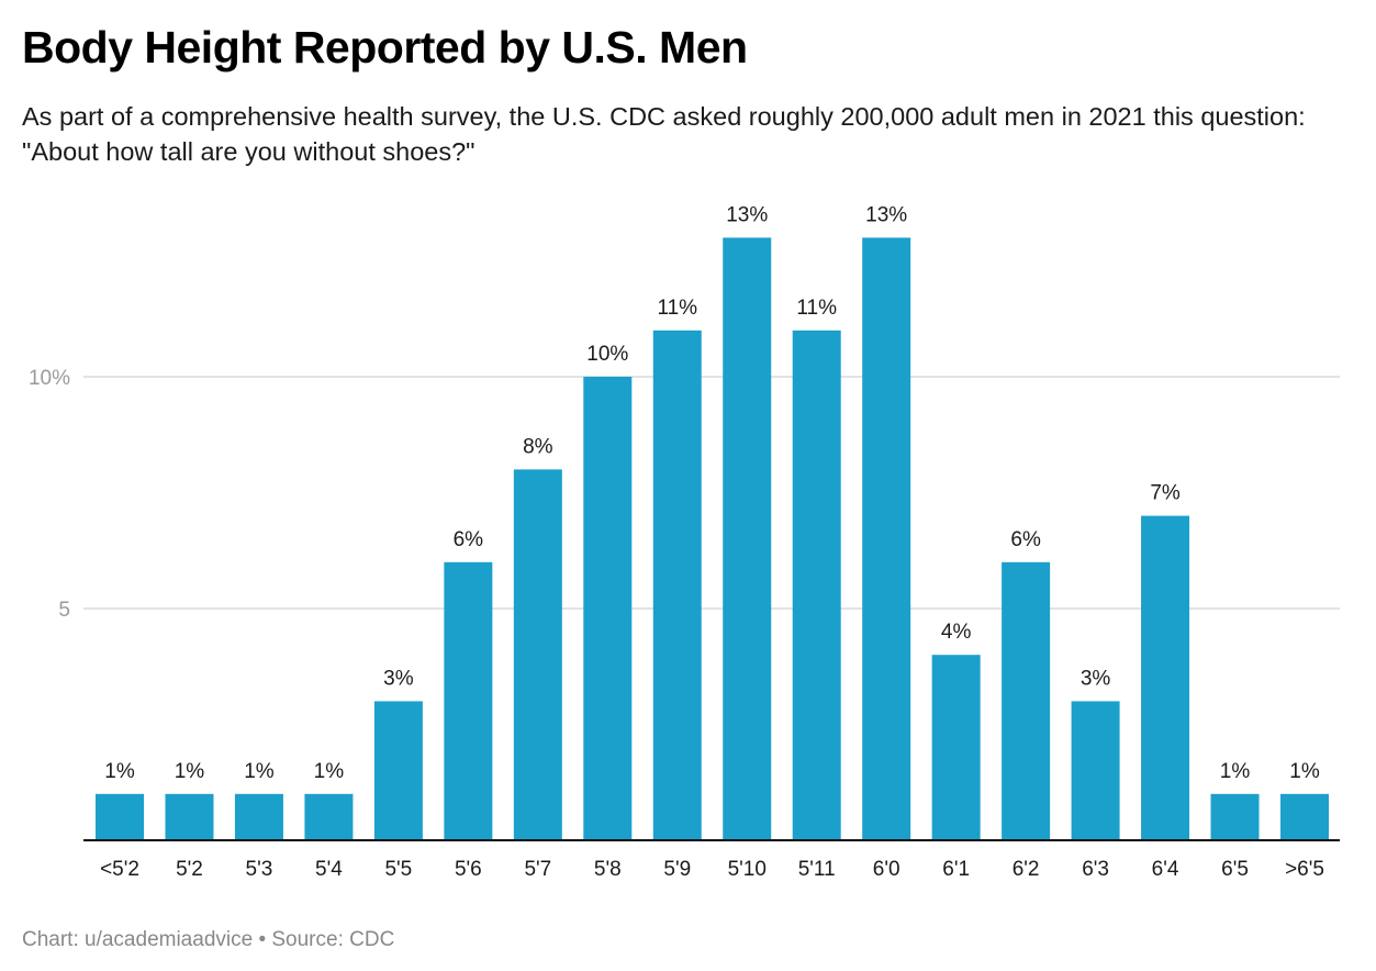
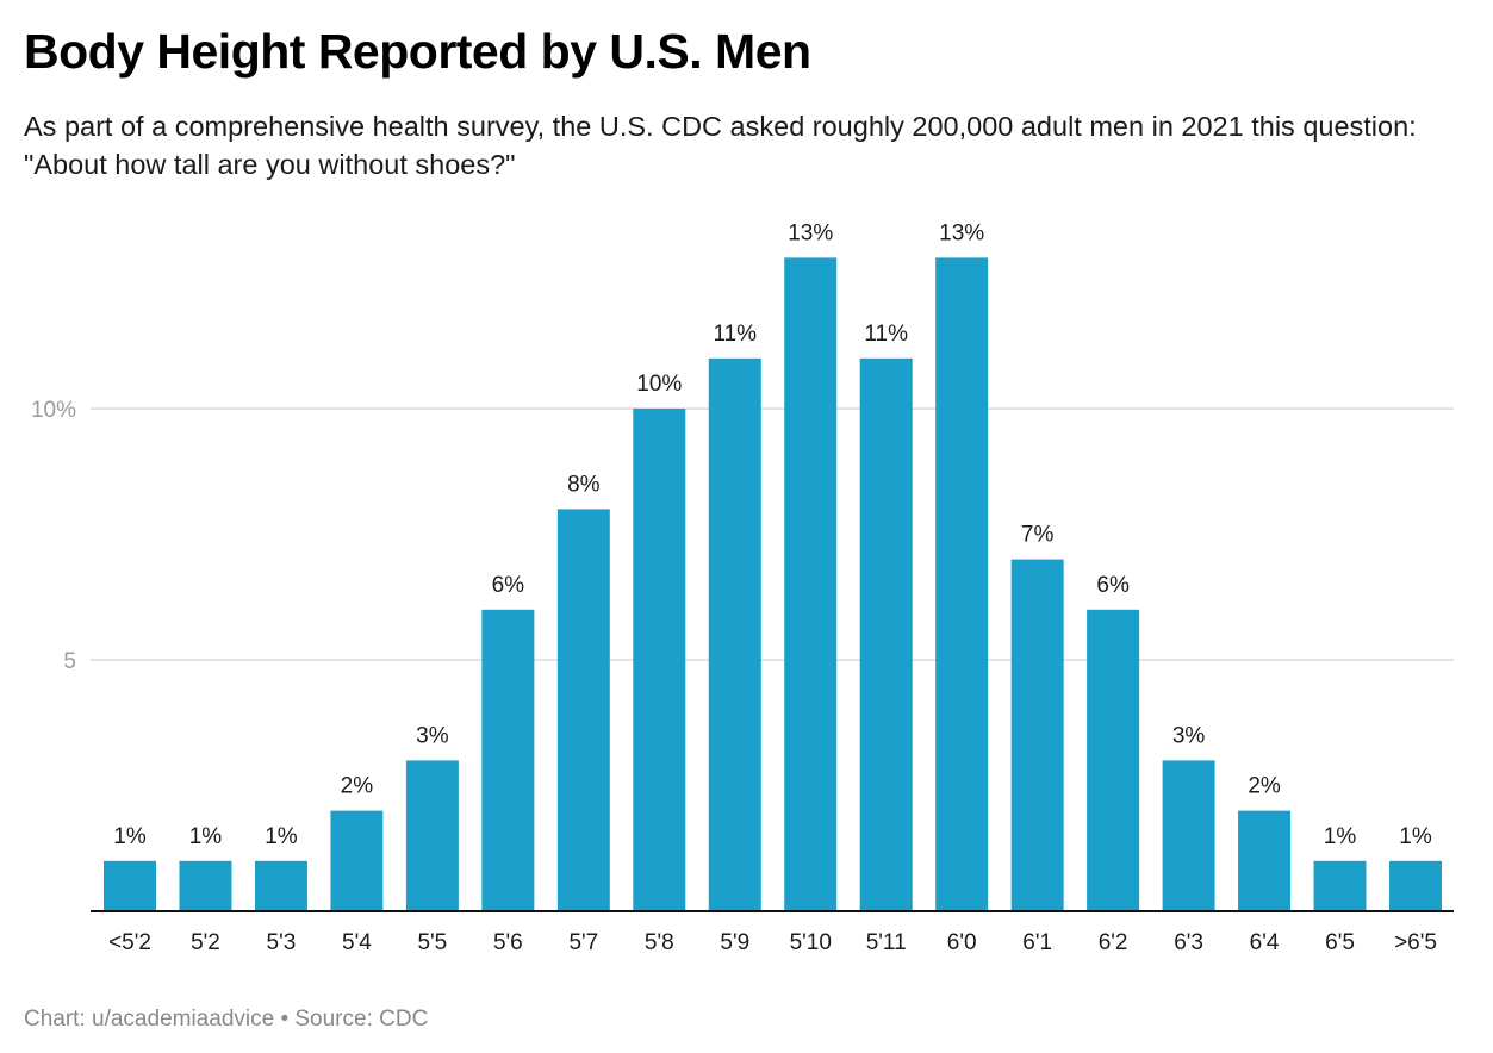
5'4: 1% -> 2%
6'1: 4% -> 7%
6'4: 7% -> 2%
